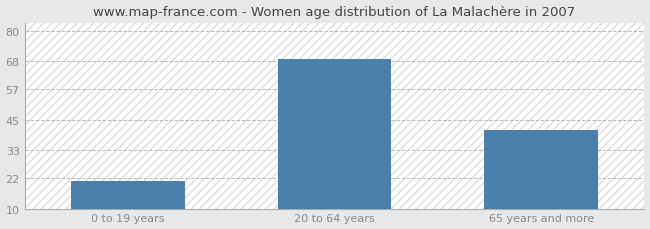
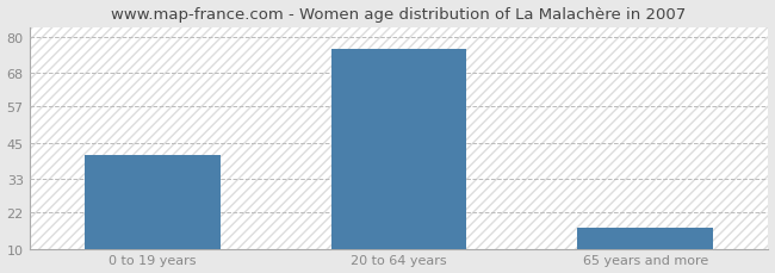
0 to 19 years: 21 -> 41
20 to 64 years: 69 -> 76
65 years and more: 41 -> 17
